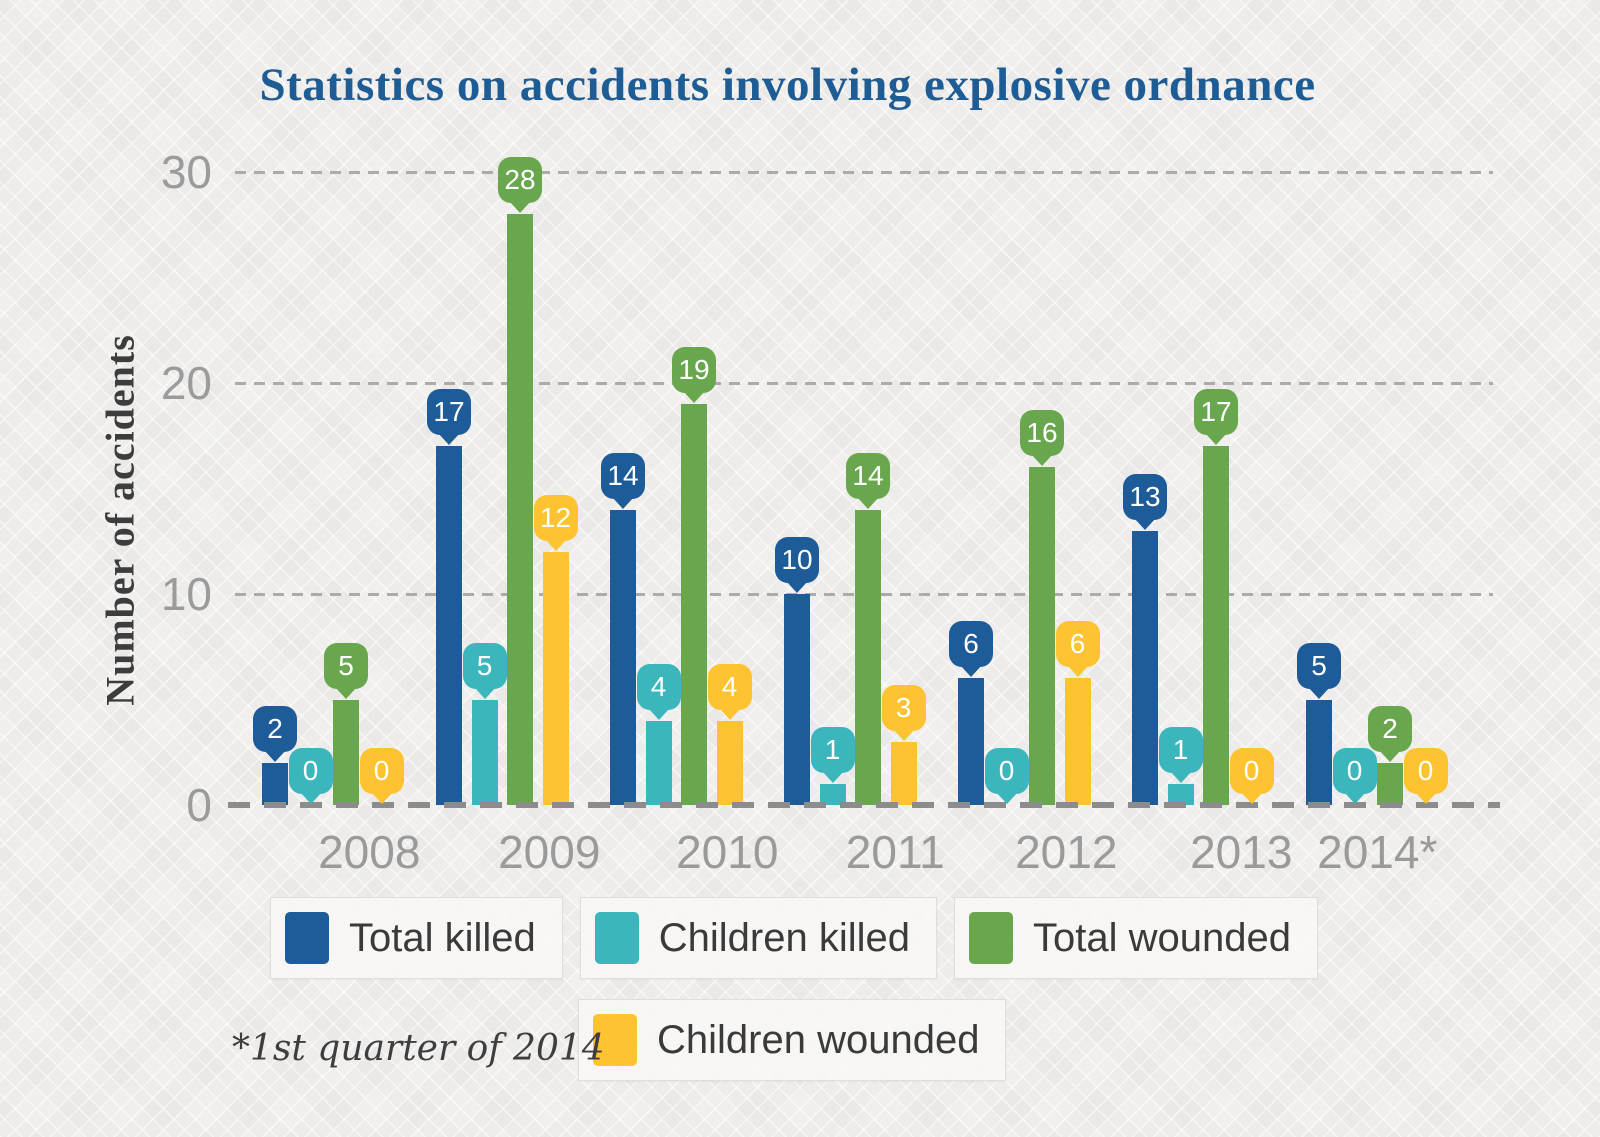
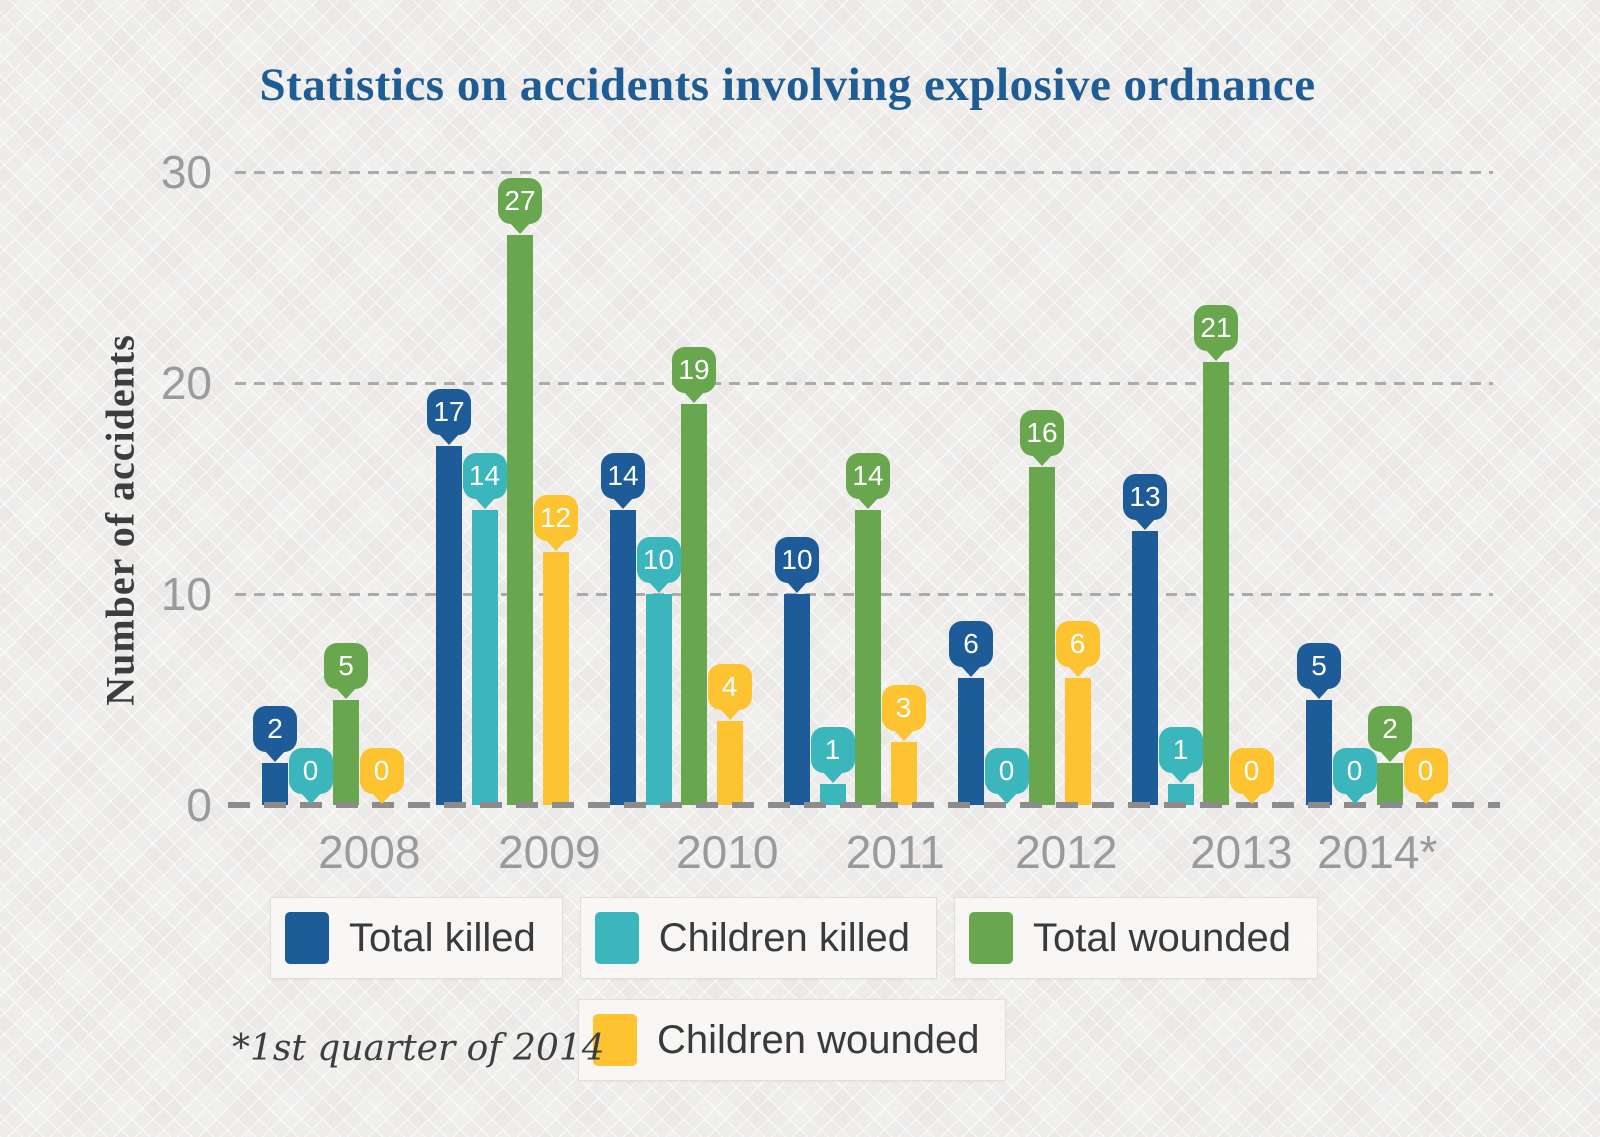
Children killed/2009: 5 -> 14
Total wounded/2009: 28 -> 27
Children killed/2010: 4 -> 10
Total wounded/2013: 17 -> 21
